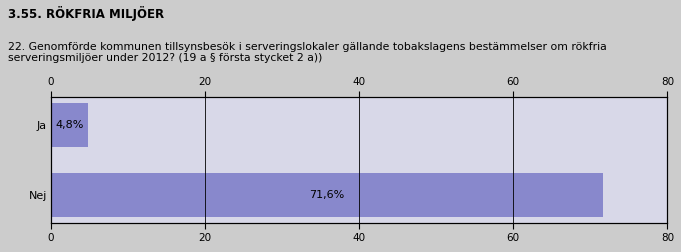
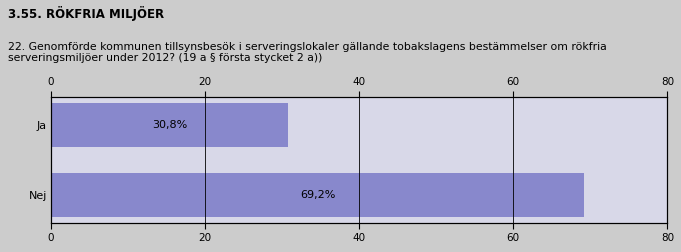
Ja: 4,8% -> 30,8%
Nej: 71,6% -> 69,2%
